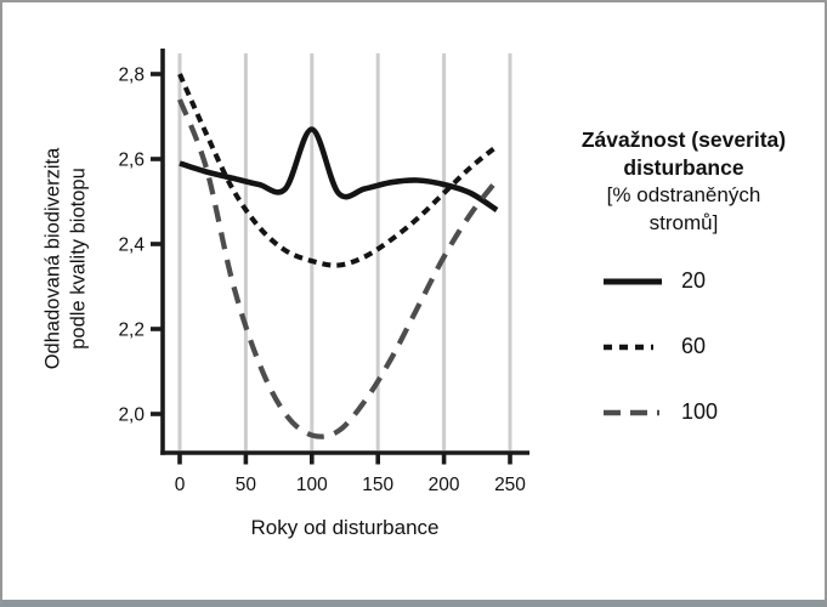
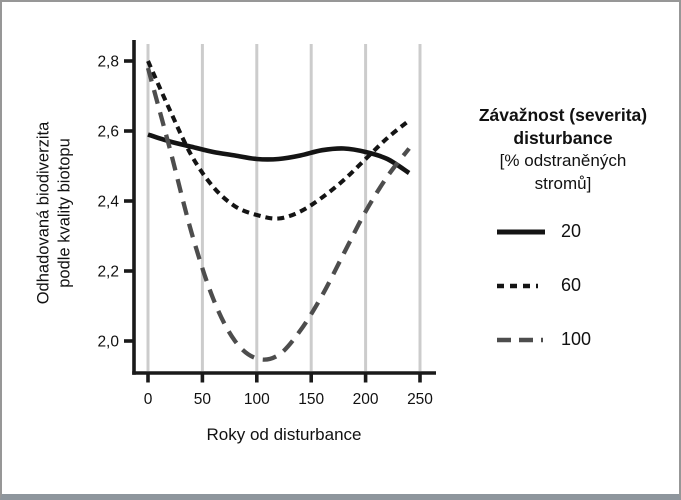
100/0: 2,74 -> 2,78
100/20: 2,58 -> 2,55
20/100: 2,67 -> 2,52
